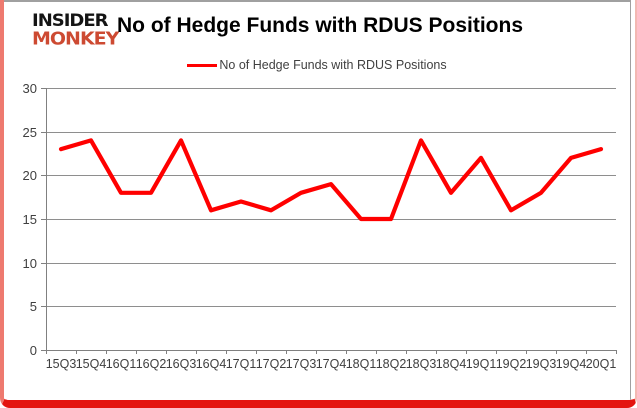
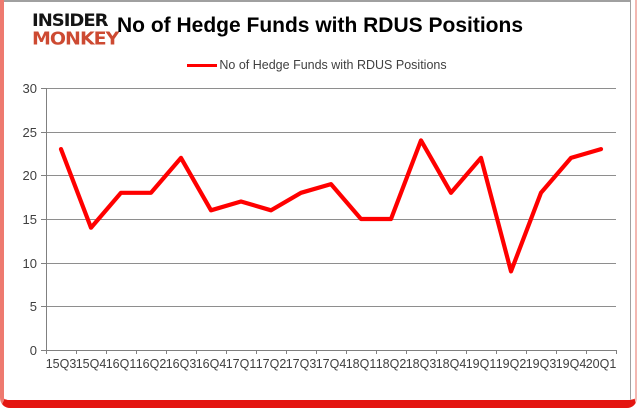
15Q4: 24 -> 14
16Q3: 24 -> 22
19Q2: 16 -> 9
